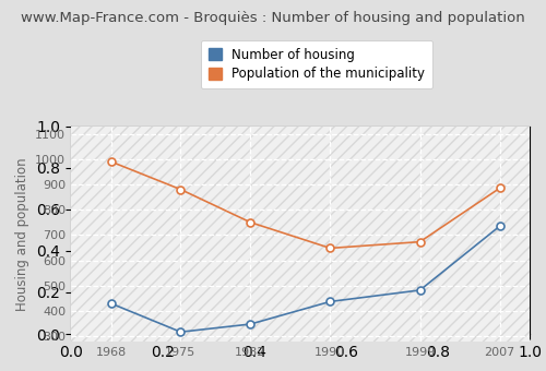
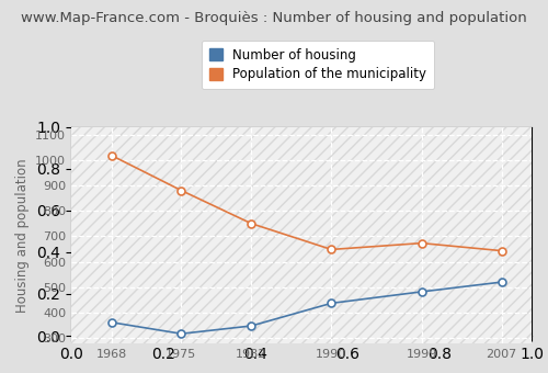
Number of housing/1968: 430 -> 362
Population of the municipality/1968: 990 -> 1018
Number of housing/2007: 735 -> 520
Population of the municipality/2007: 885 -> 643
